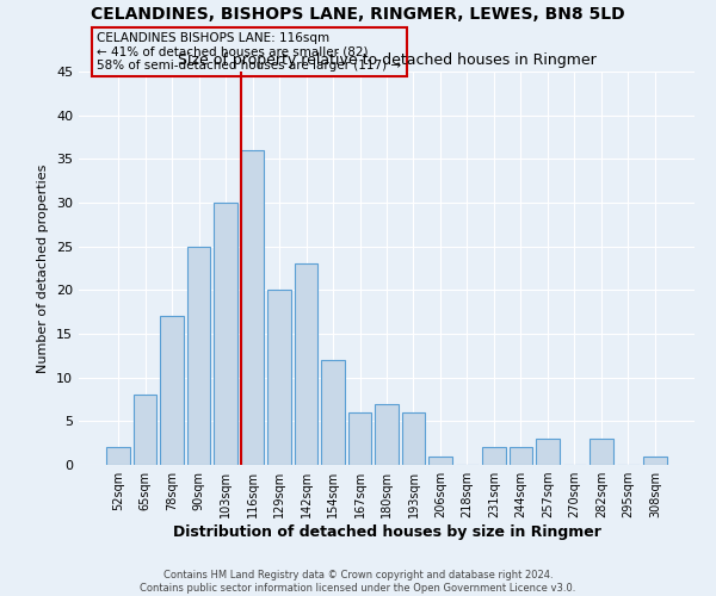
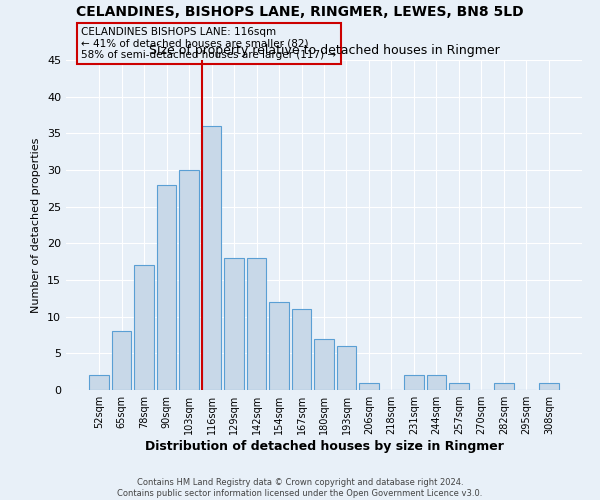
90sqm: 25 -> 28
129sqm: 20 -> 18
142sqm: 23 -> 18
167sqm: 6 -> 11
257sqm: 3 -> 1
282sqm: 3 -> 1
